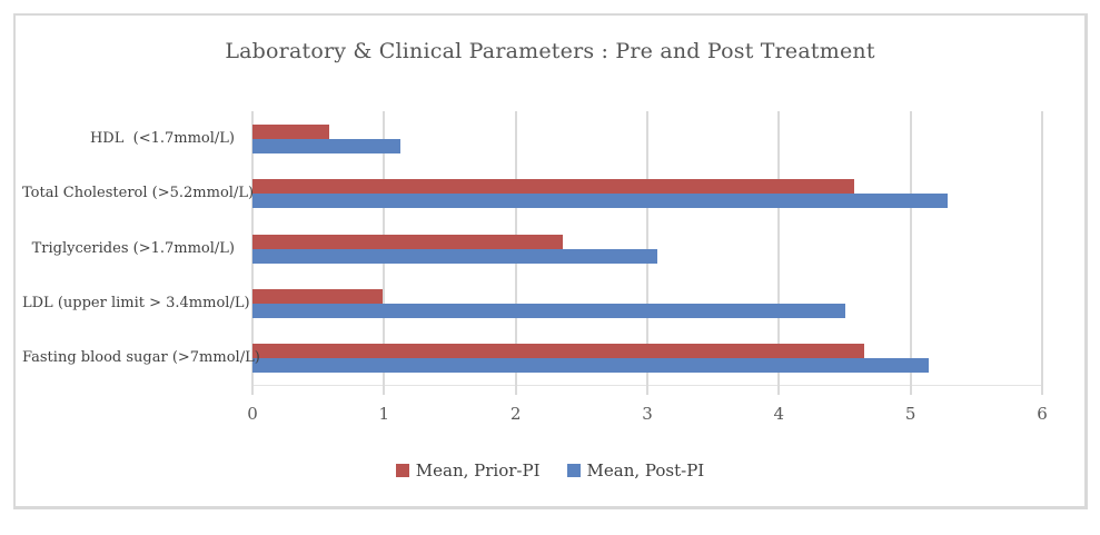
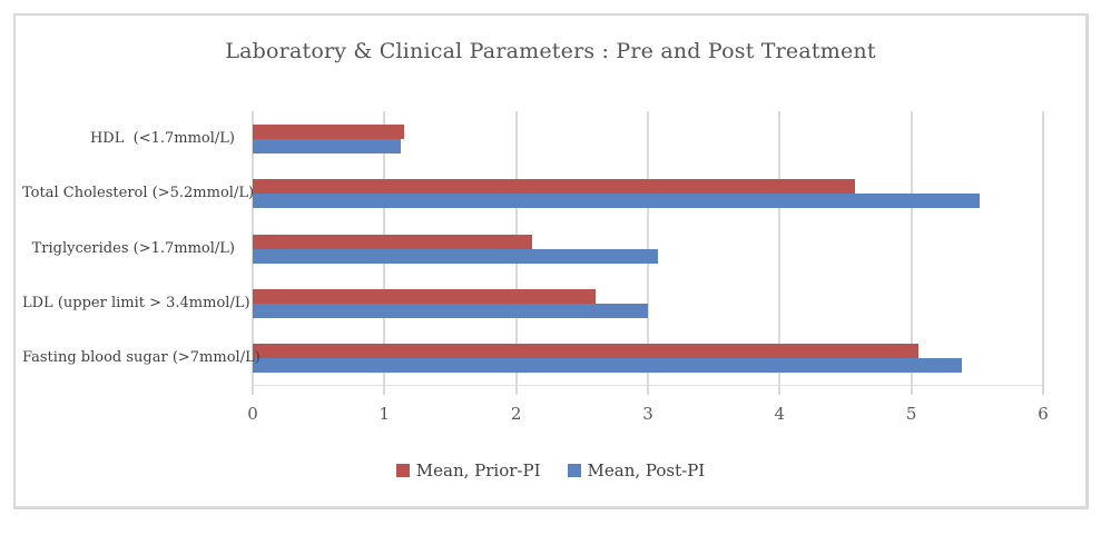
Mean, Prior-PI/HDL (<1.7mmol/L): 0.58 -> 1.15
Mean, Post-PI/Total Cholesterol (>5.2mmol/L): 5.28 -> 5.52
Mean, Prior-PI/Triglycerides (>1.7mmol/L): 2.36 -> 2.12
Mean, Prior-PI/LDL (upper limit > 3.4mmol/L): 0.99 -> 2.60
Mean, Post-PI/LDL (upper limit > 3.4mmol/L): 4.50 -> 3.00
Mean, Prior-PI/Fasting blood sugar (>7mmol/L): 4.65 -> 5.05
Mean, Post-PI/Fasting blood sugar (>7mmol/L): 5.14 -> 5.38
